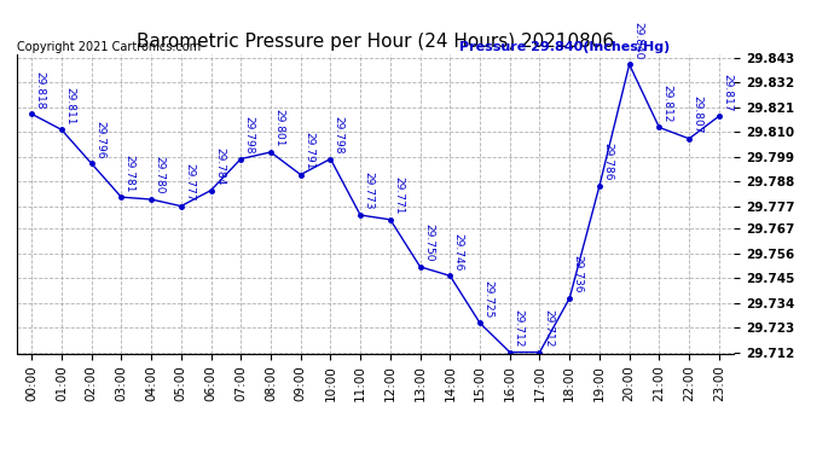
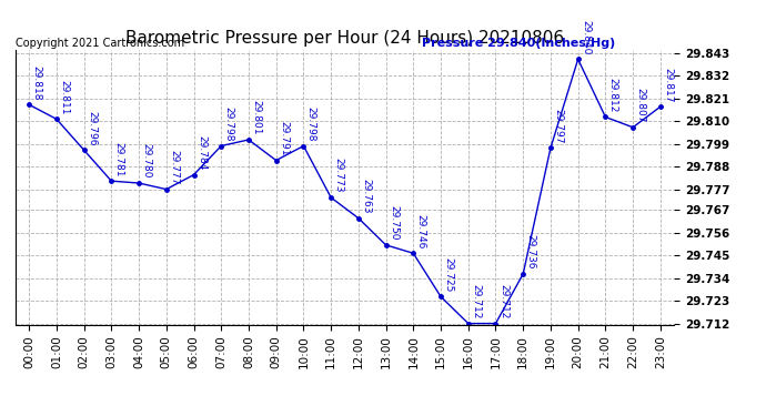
12:00: 29.771 -> 29.763
19:00: 29.786 -> 29.797
